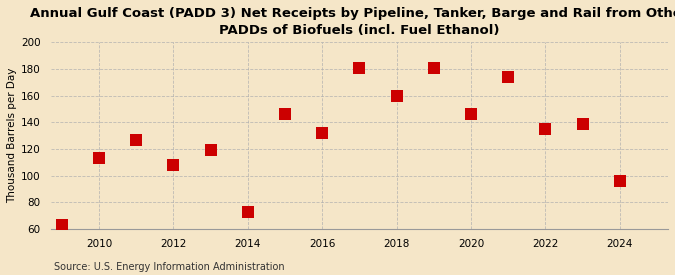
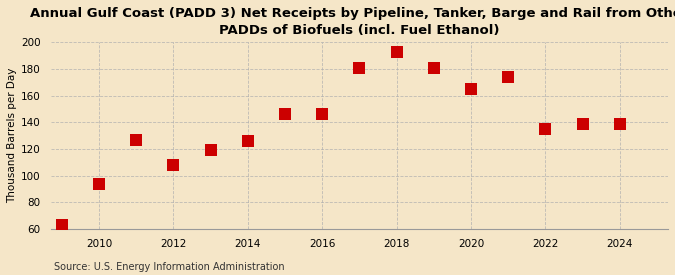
2010: 113 -> 94
2014: 73 -> 126
2016: 132 -> 146
2018: 160 -> 193
2020: 146 -> 165
2024: 96 -> 139
